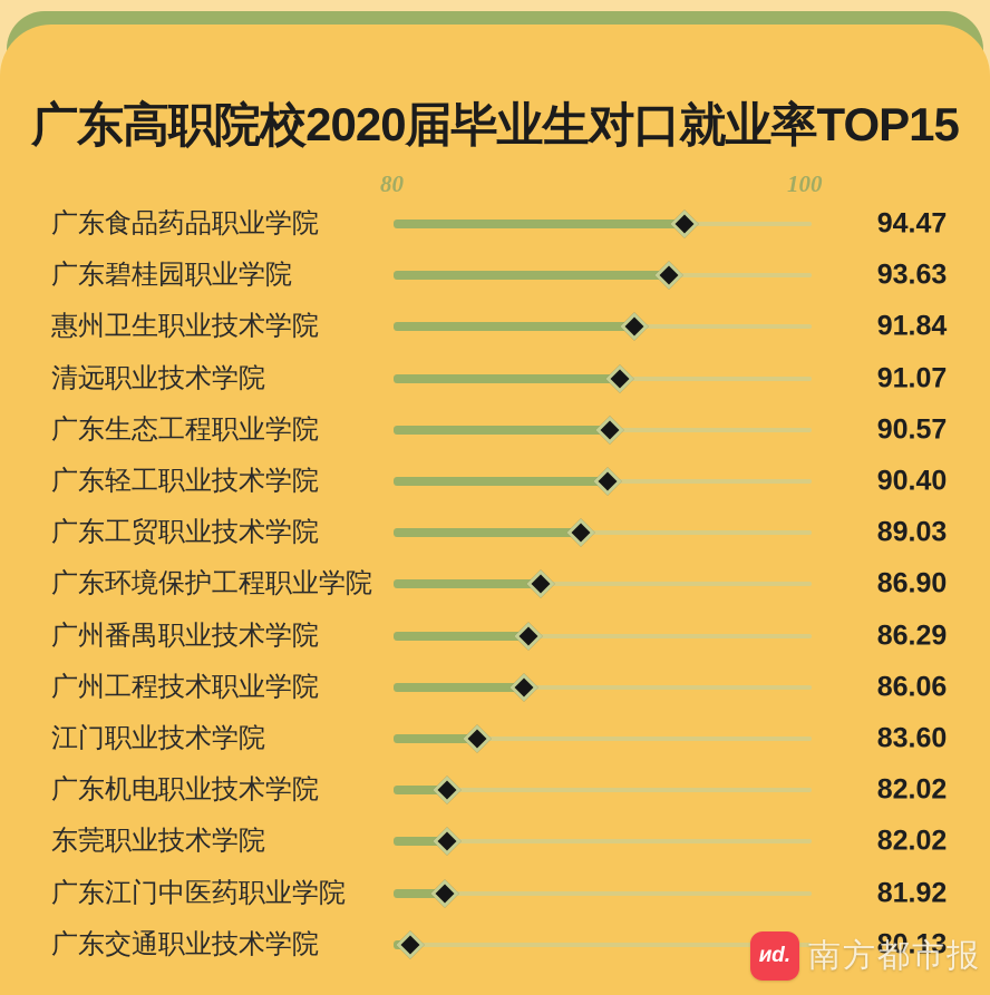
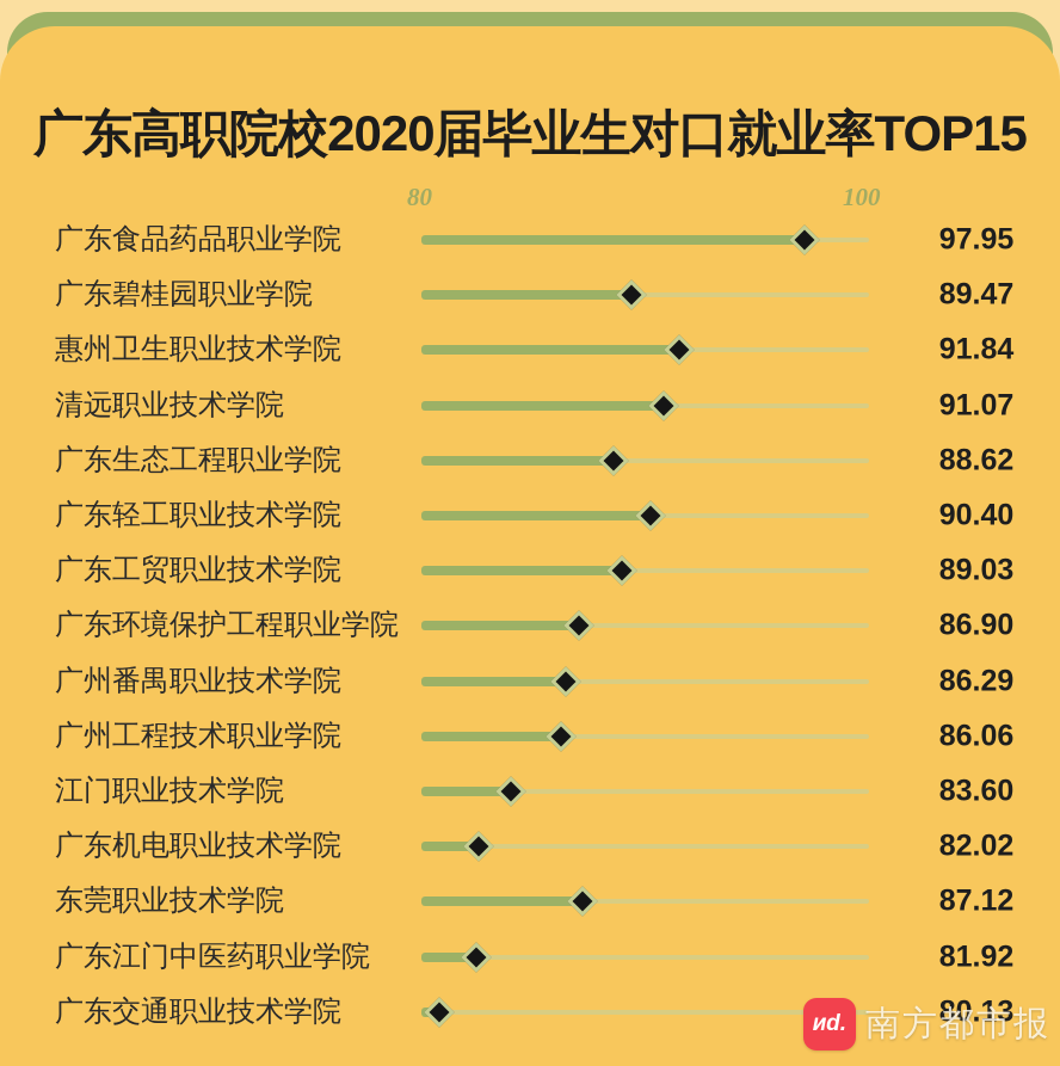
广东食品药品职业学院: 94.47 -> 97.95
广东碧桂园职业学院: 93.63 -> 89.47
广东生态工程职业学院: 90.57 -> 88.62
东莞职业技术学院: 82.02 -> 87.12
